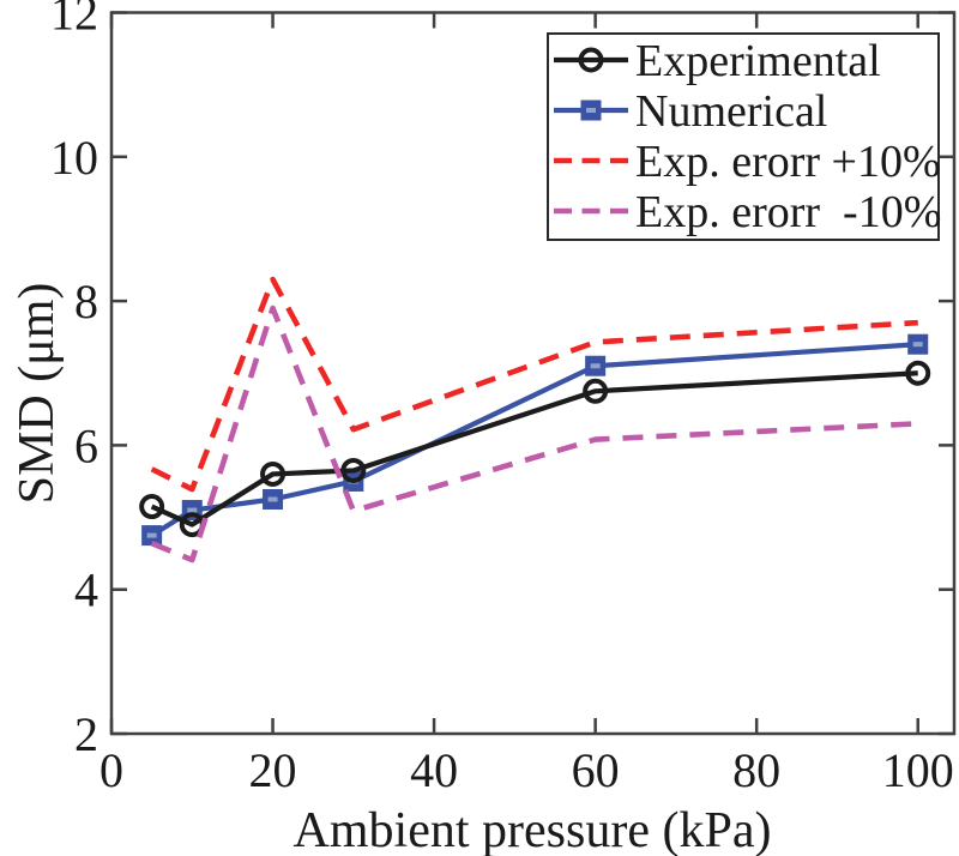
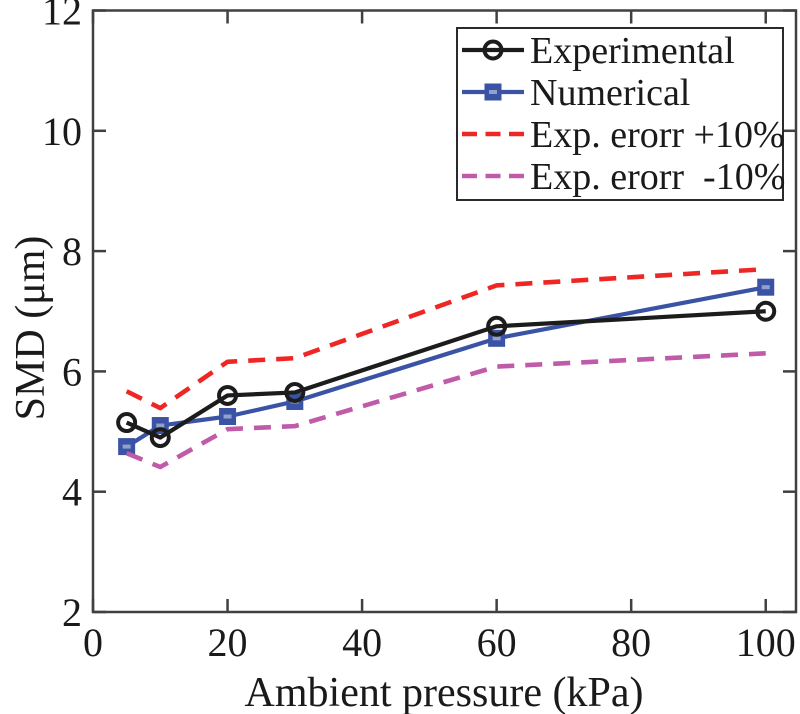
Exp. erorr +10%/20: 8.3 -> 6.2
Exp. erorr -10%/20: 7.9 -> 5.0
Numerical/60: 7.1 -> 6.5
